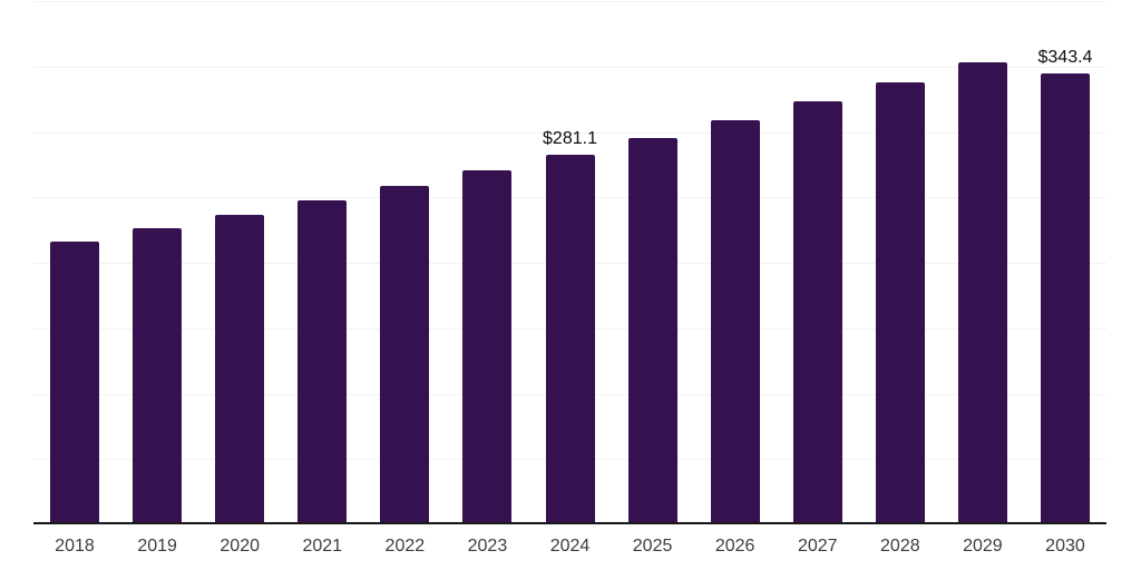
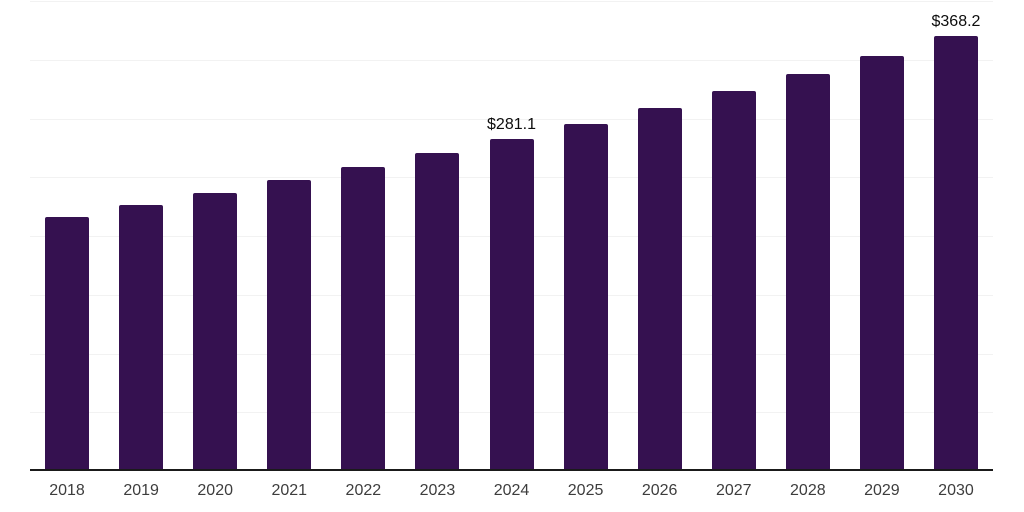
2030: $343.4 -> $368.2
